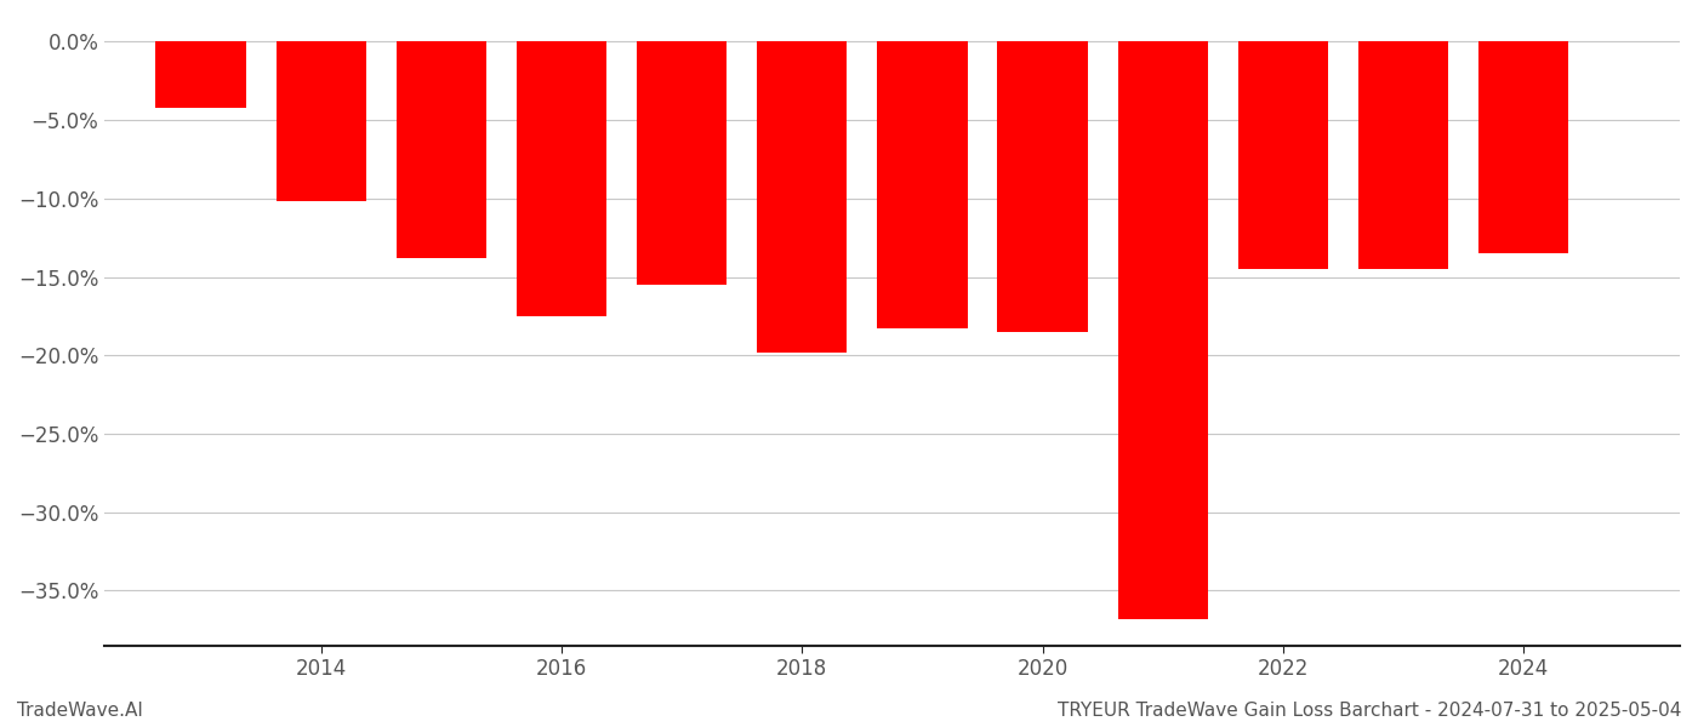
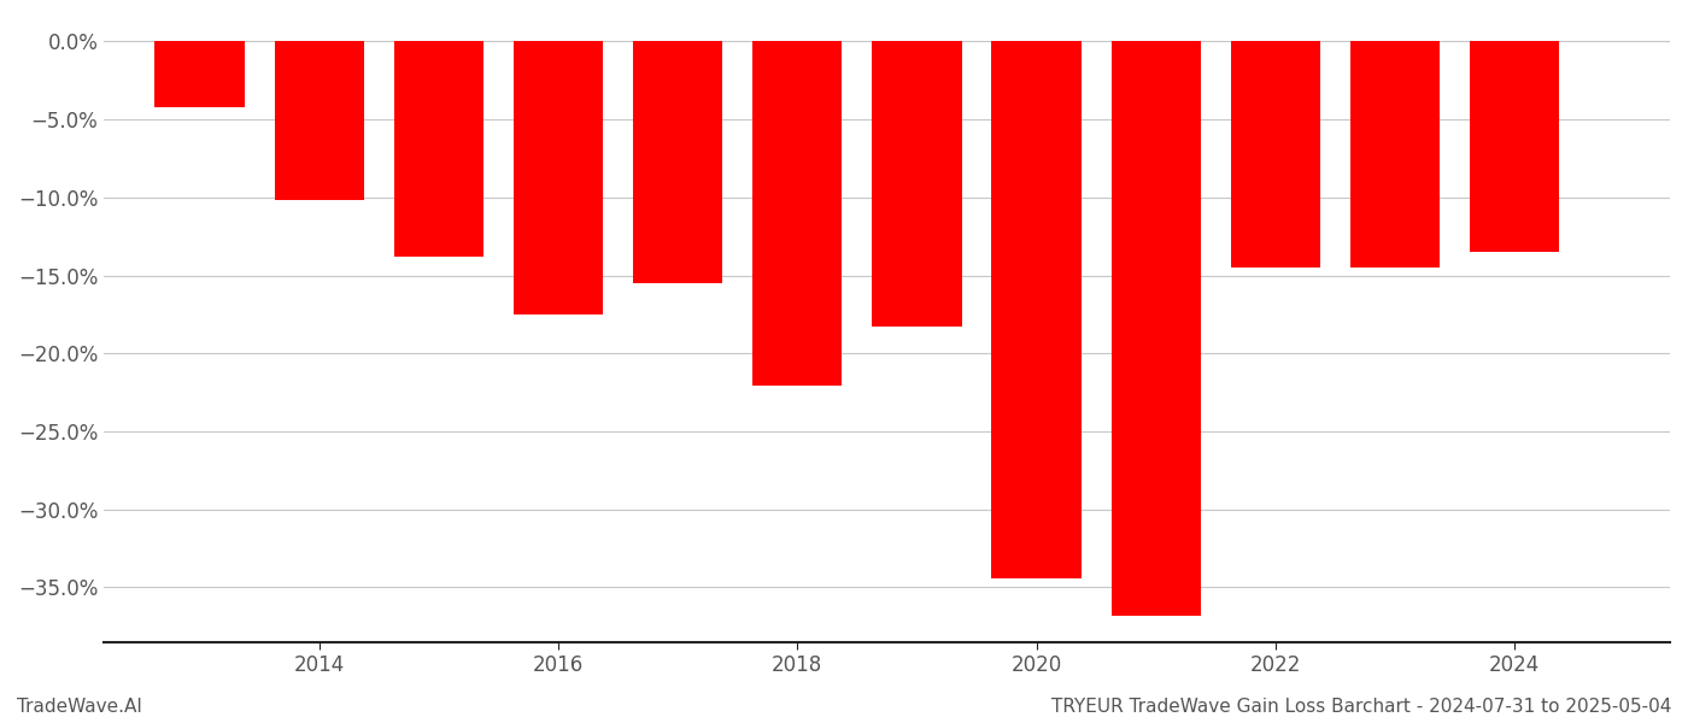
2018: -19.8% -> -22.1%
2020: -18.5% -> -34.4%
